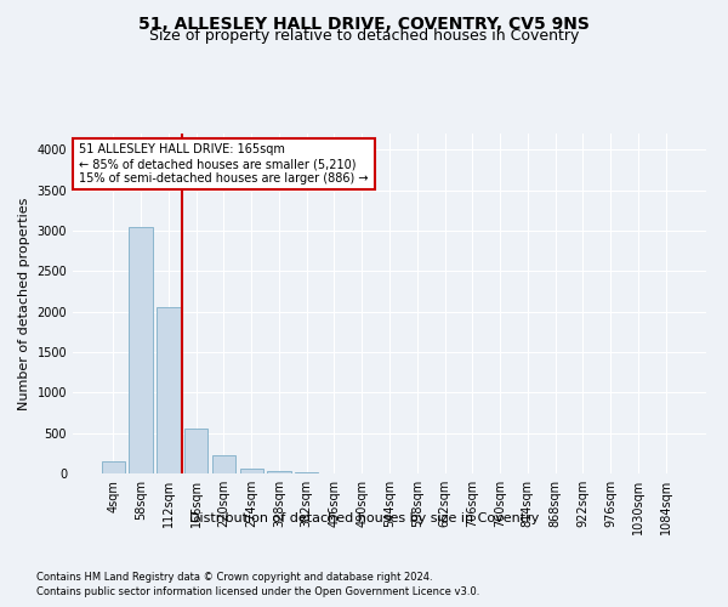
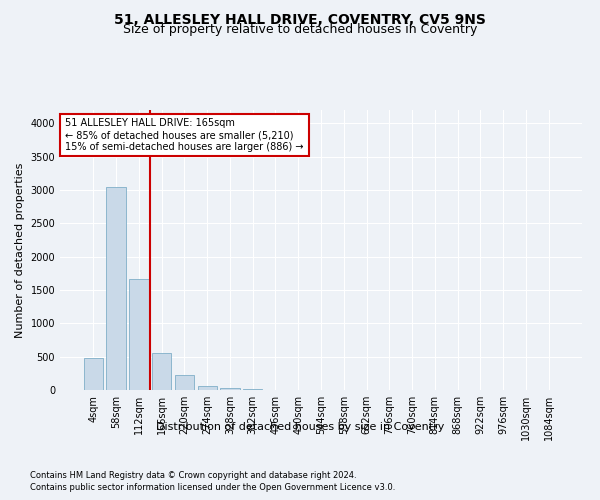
4sqm: 150 -> 480
112sqm: 2050 -> 1660
